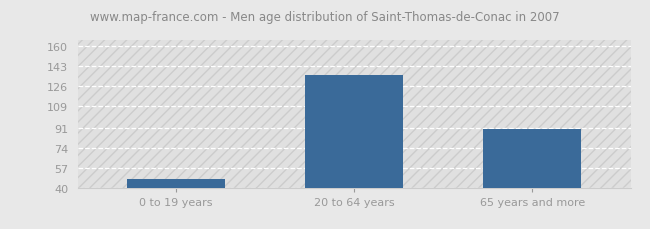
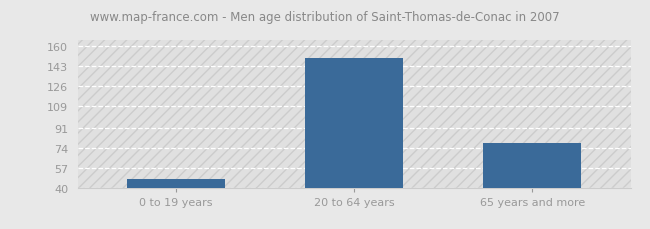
20 to 64 years: 136 -> 150
65 years and more: 90 -> 78
